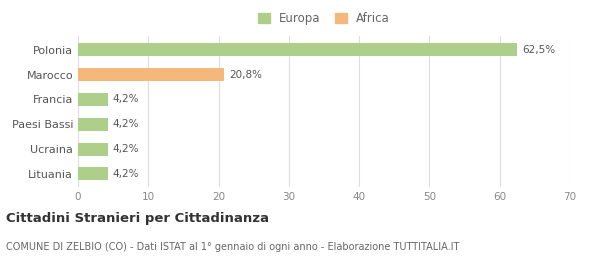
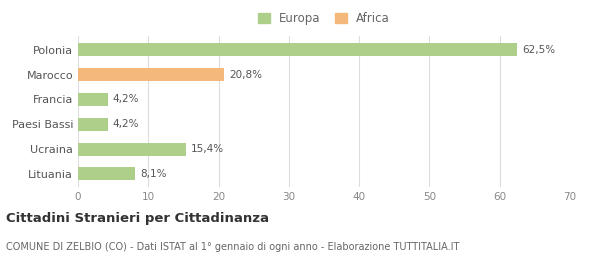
Ucraina: 4,2% -> 15,4%
Lituania: 4,2% -> 8,1%
